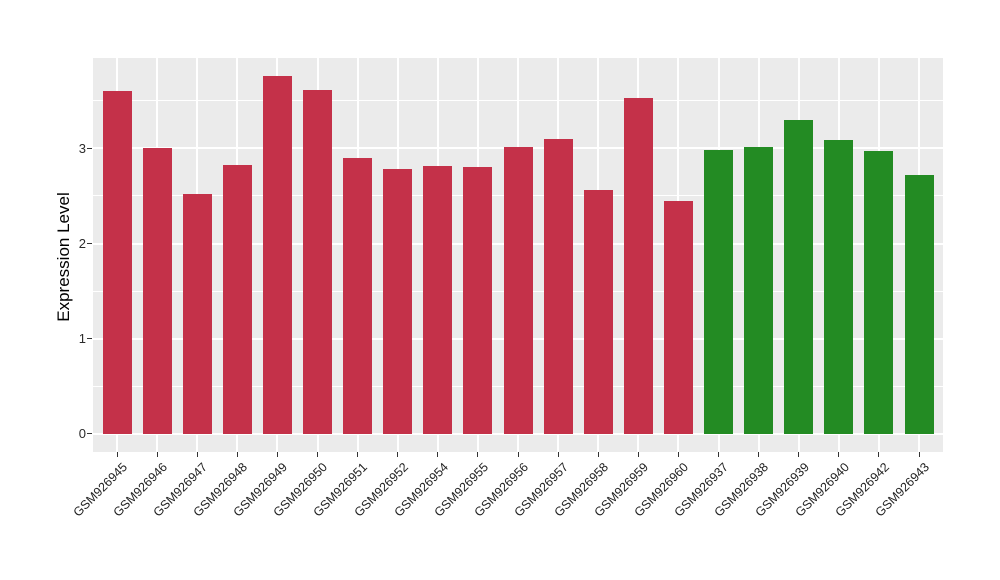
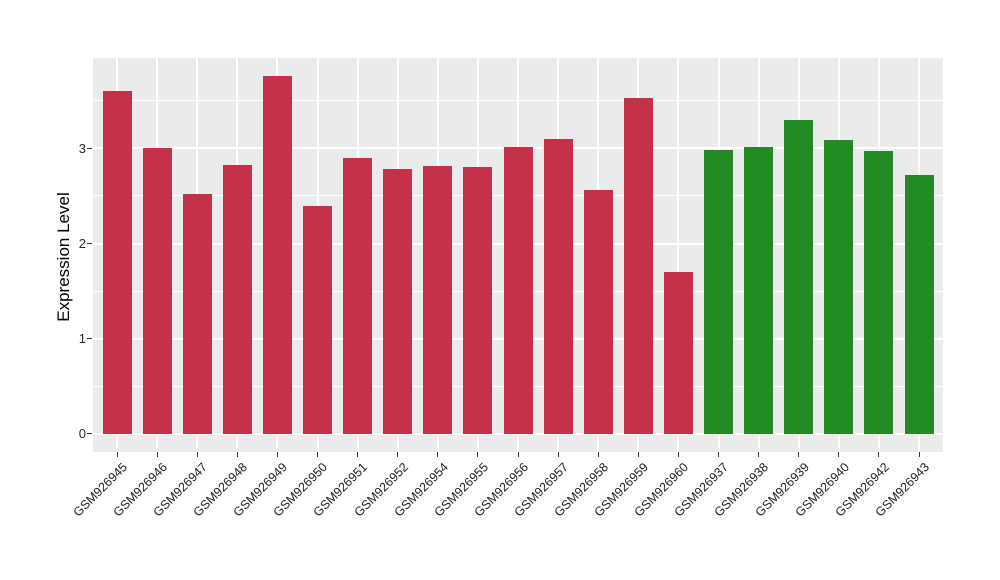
GSM926950: 3.6 -> 2.4
GSM926960: 2.5 -> 1.7
